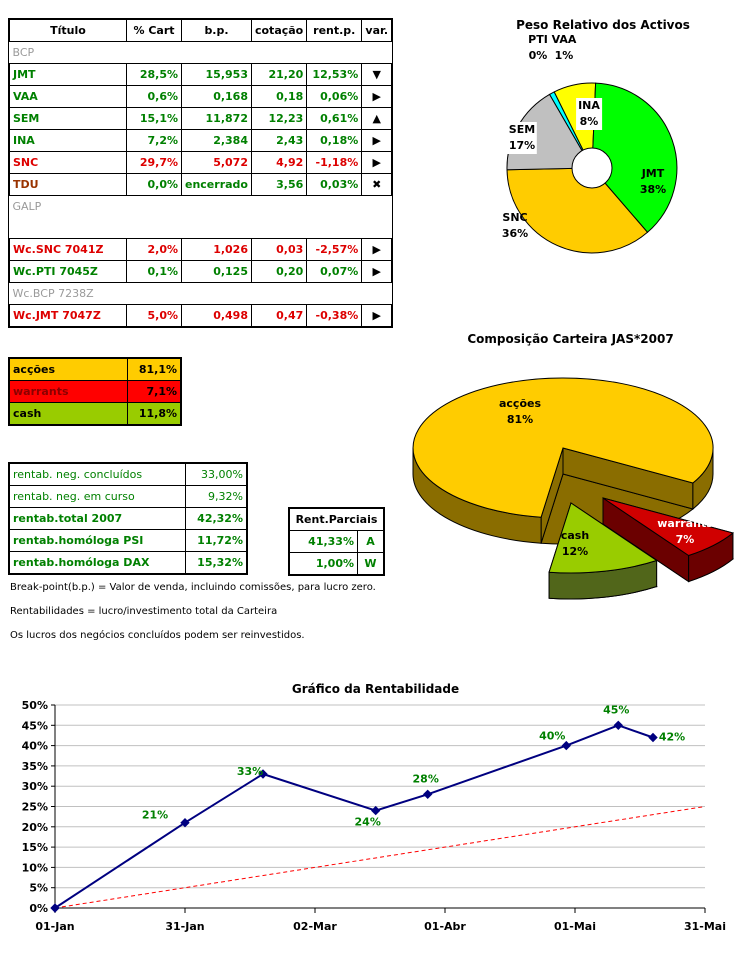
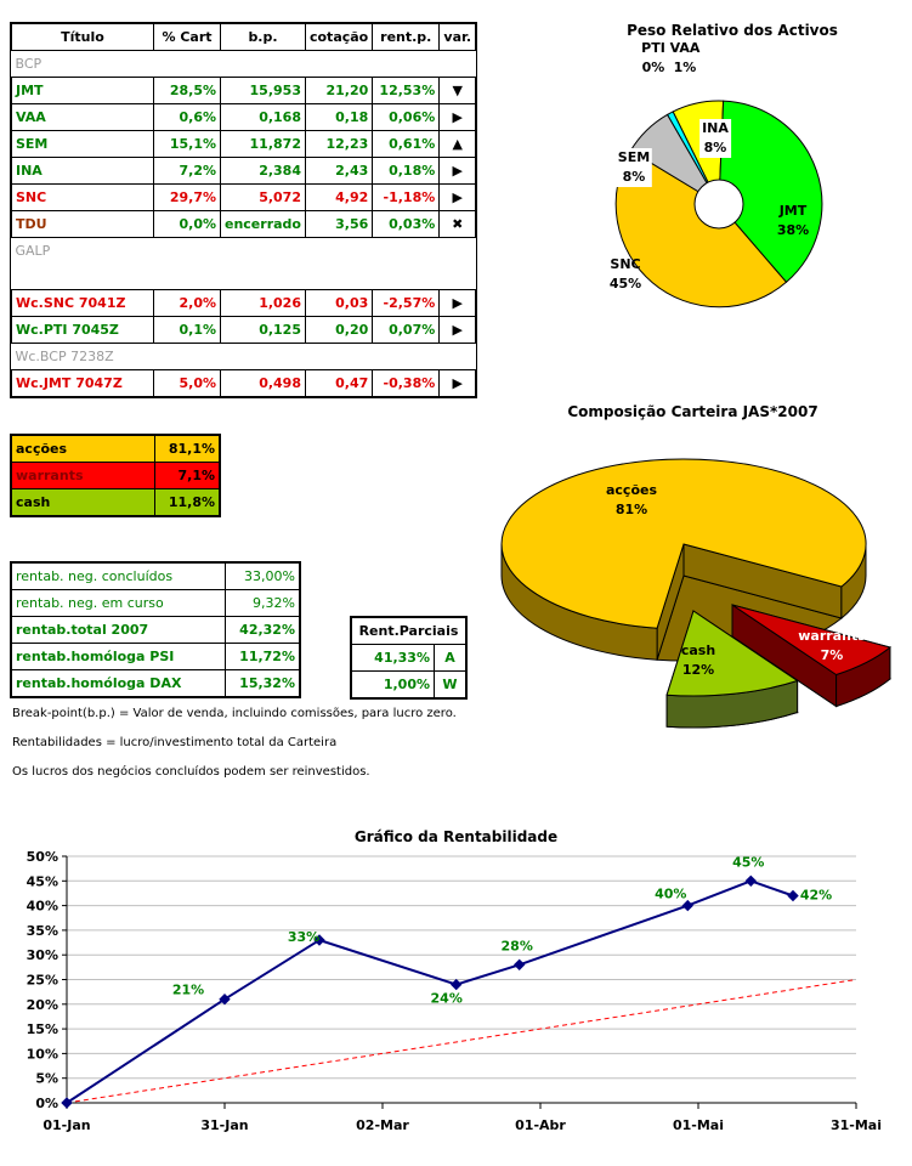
Peso Relativo dos Activos/SNC: 36% -> 45%
Peso Relativo dos Activos/SEM: 17% -> 8%
